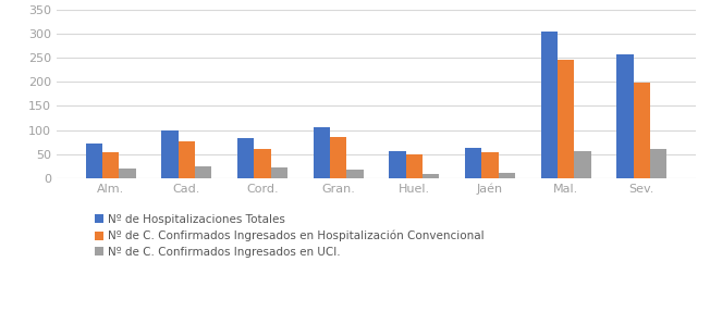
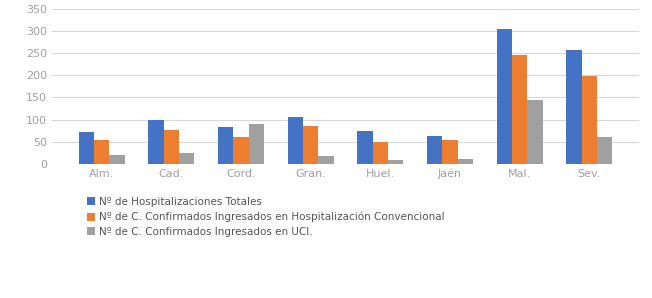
Nº de C. Confirmados Ingresados en UCI./Cord.: 22 -> 90
Nº de Hospitalizaciones Totales/Huel.: 56 -> 75
Nº de C. Confirmados Ingresados en UCI./Mal.: 57 -> 145
